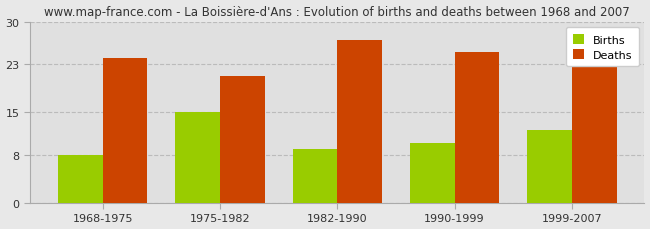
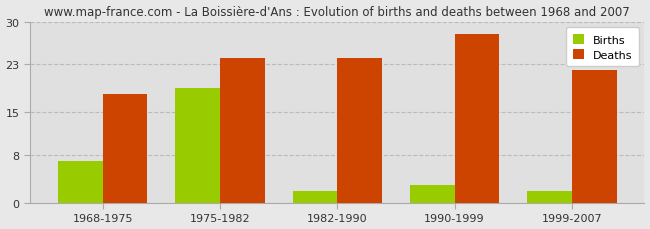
Births/1968-1975: 8 -> 7
Deaths/1968-1975: 24 -> 18
Births/1975-1982: 15 -> 19
Deaths/1975-1982: 21 -> 24
Births/1982-1990: 9 -> 2
Deaths/1982-1990: 27 -> 24
Births/1990-1999: 10 -> 3
Deaths/1990-1999: 25 -> 28
Births/1999-2007: 12 -> 2
Deaths/1999-2007: 23 -> 22
